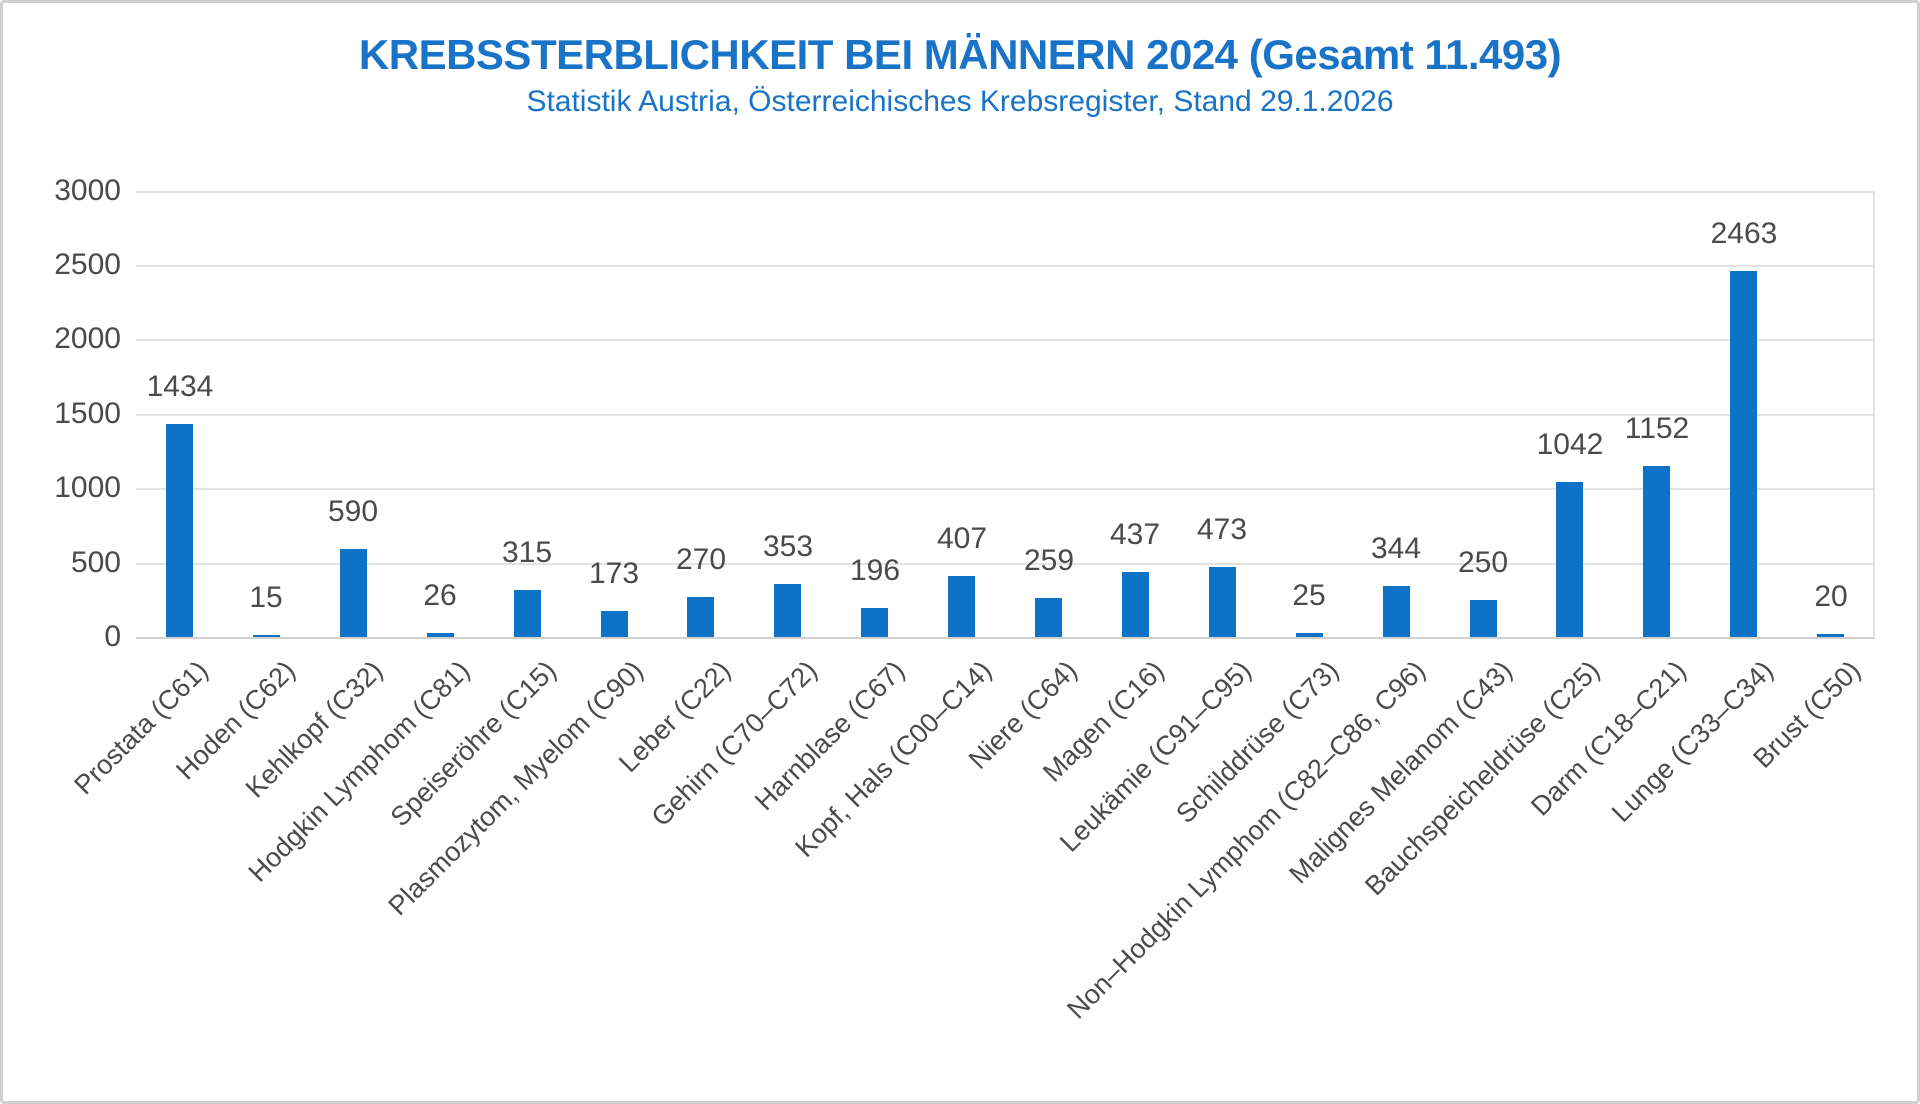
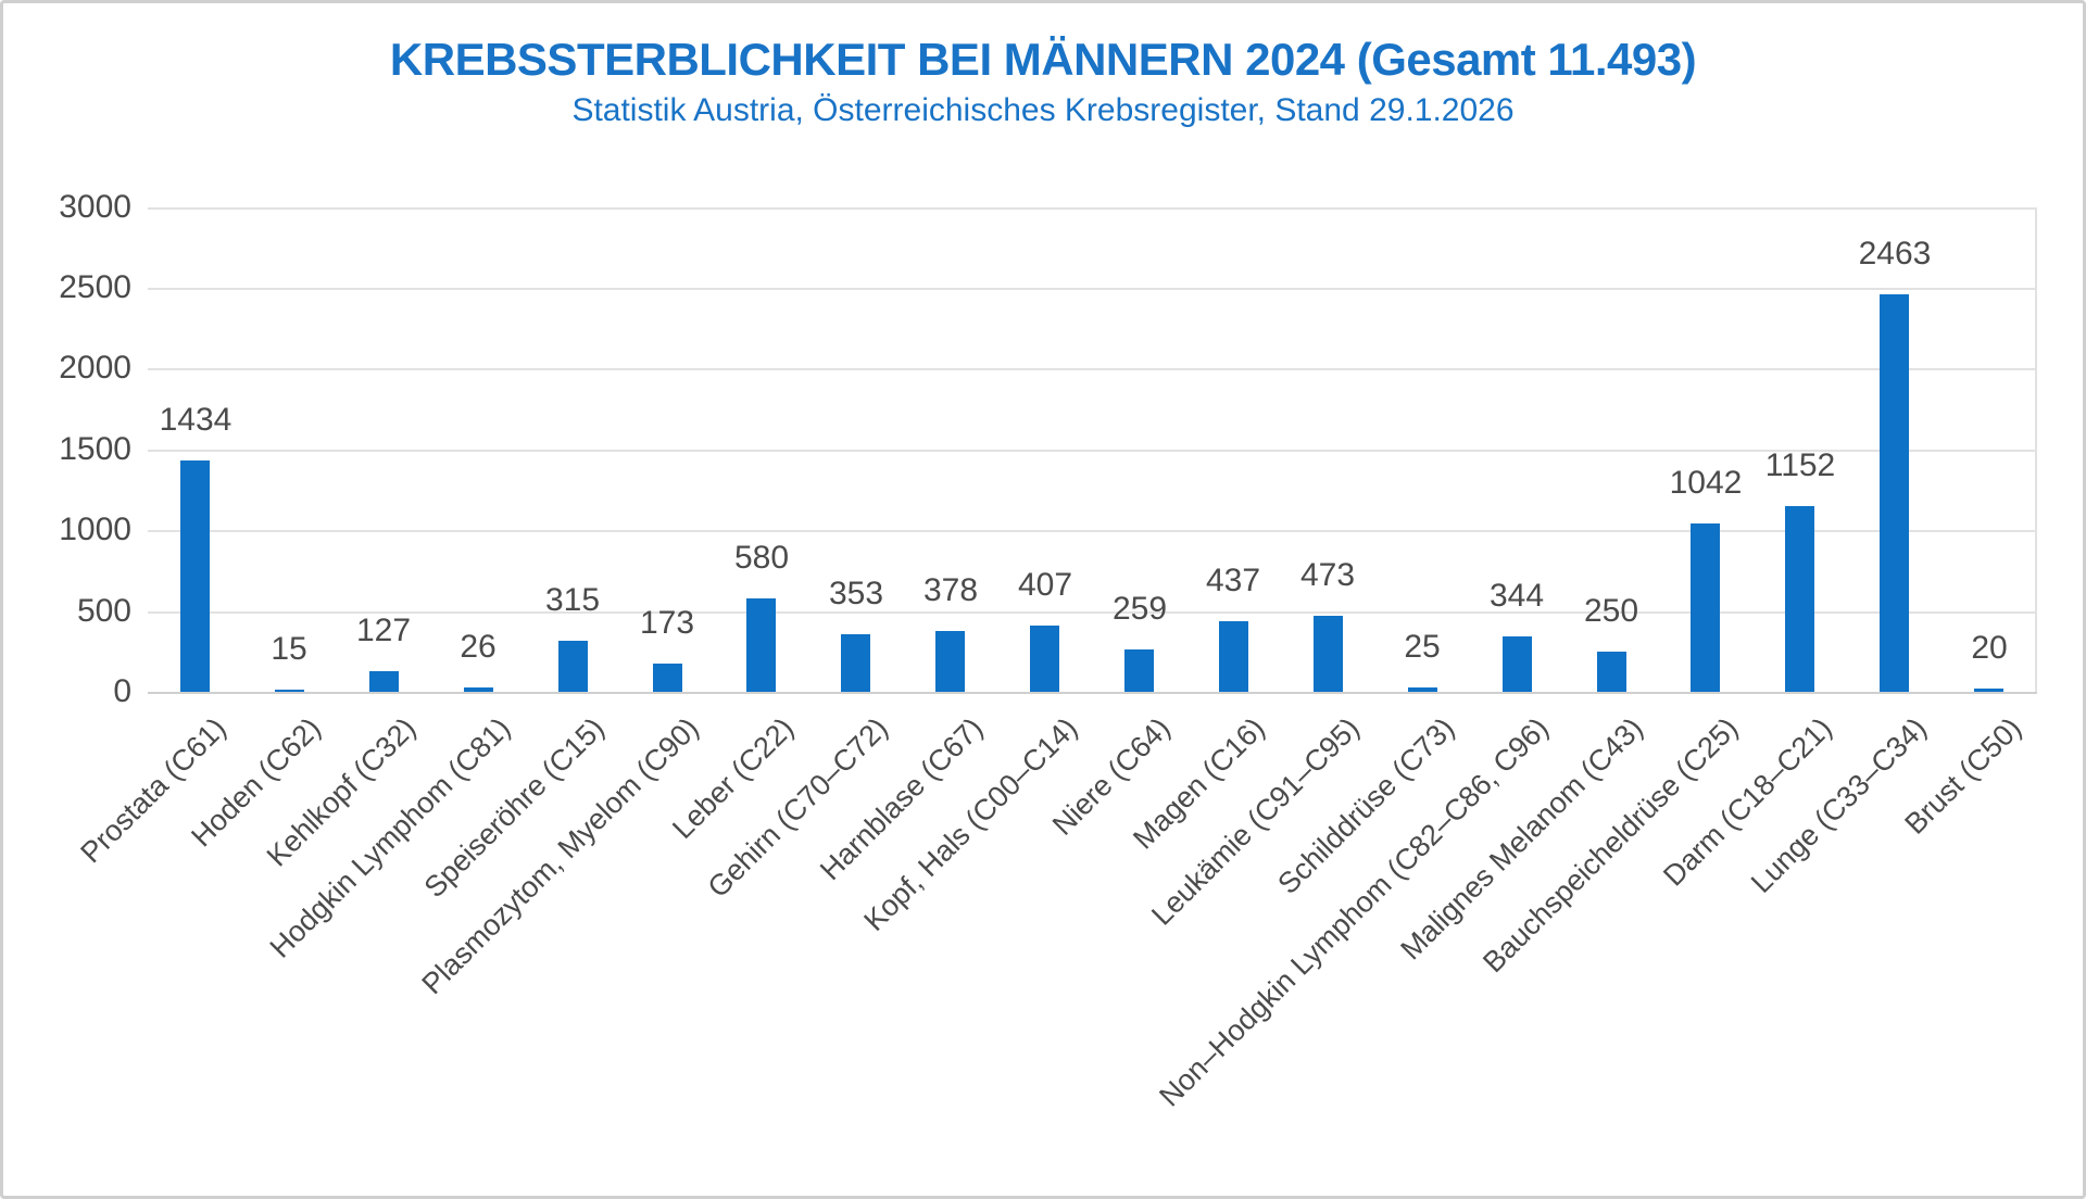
Kehlkopf (C32): 590 -> 127
Leber (C22): 270 -> 580
Harnblase (C67): 196 -> 378
